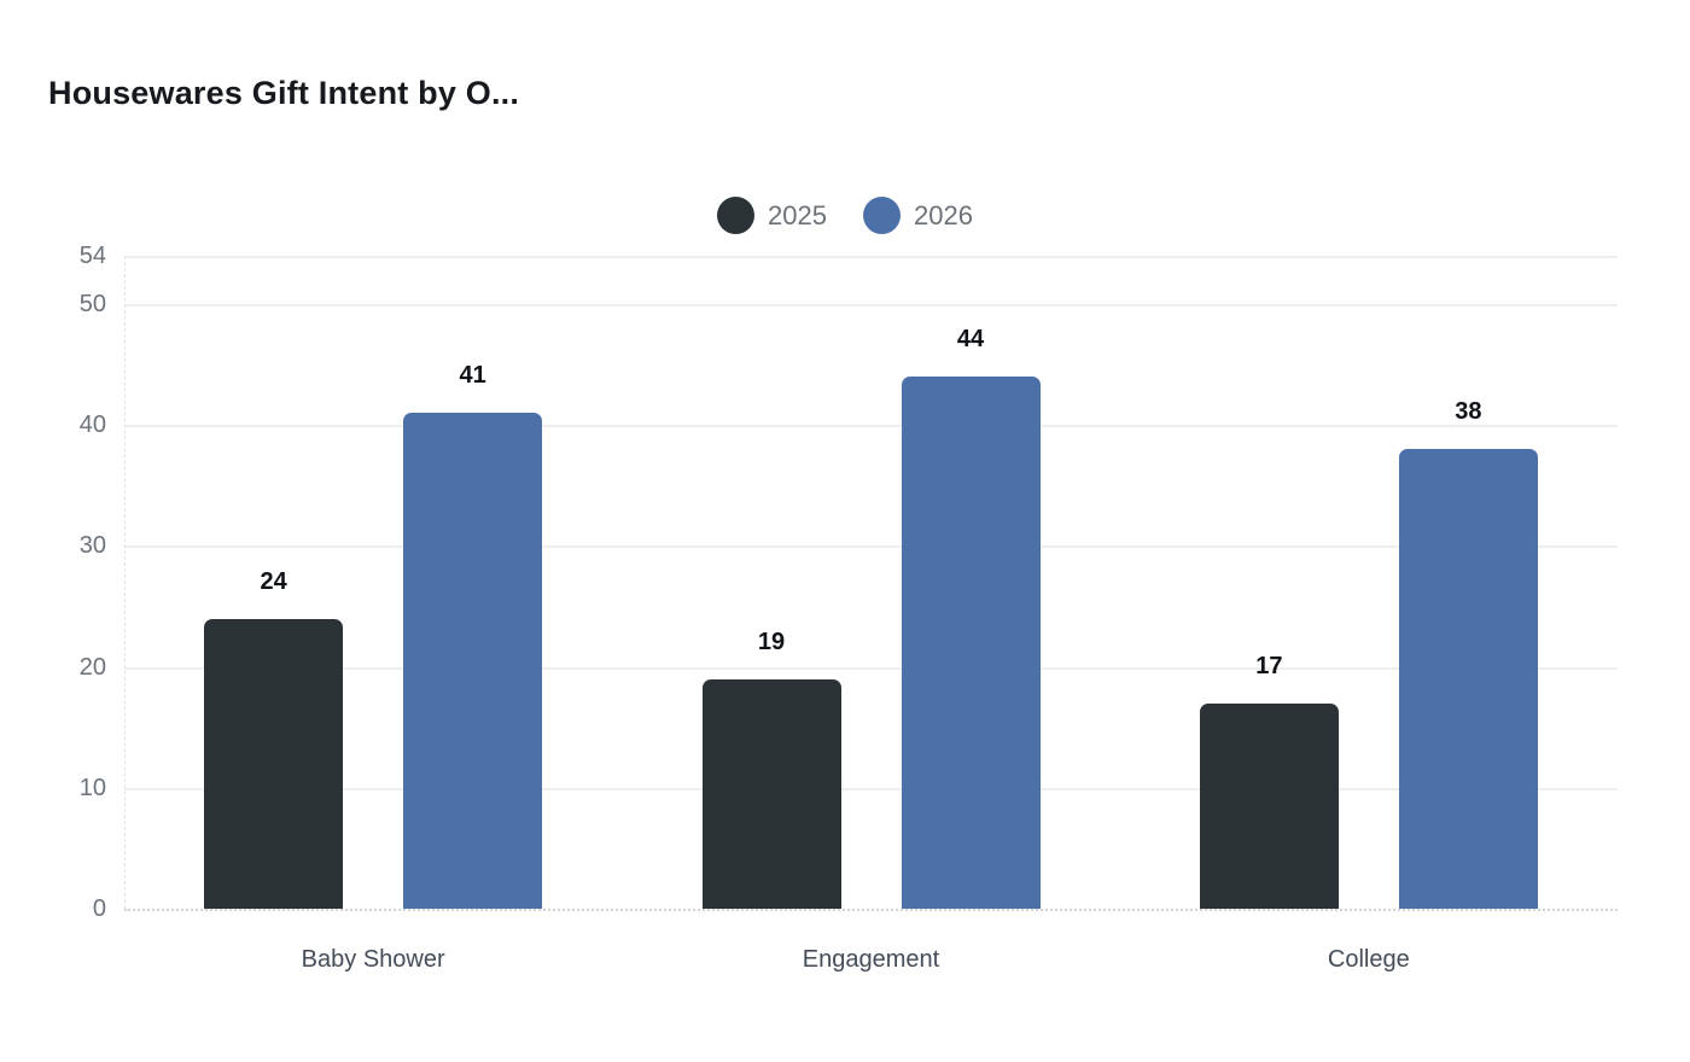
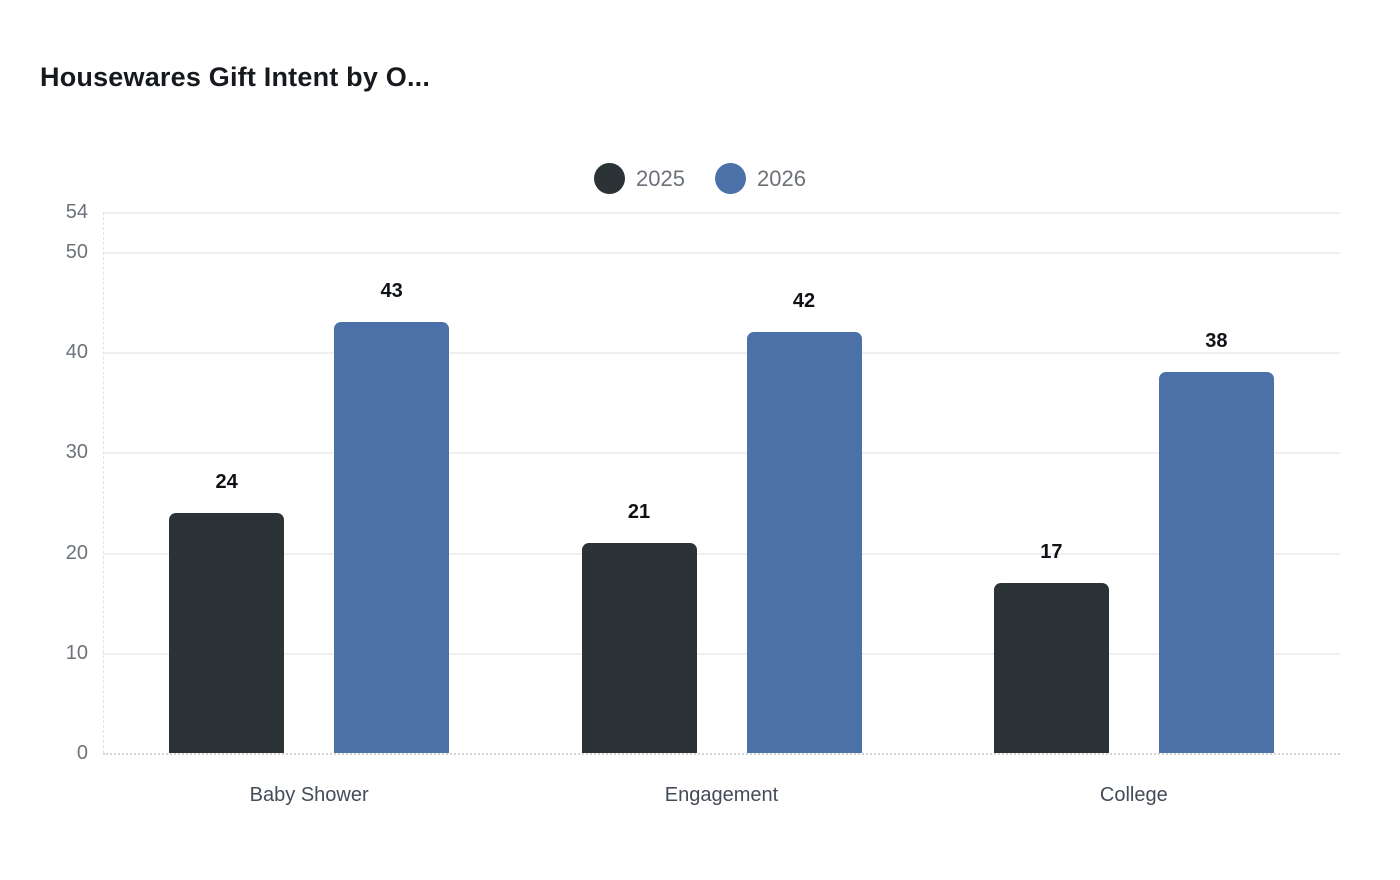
2026/Baby Shower: 41 -> 43
2025/Engagement: 19 -> 21
2026/Engagement: 44 -> 42
